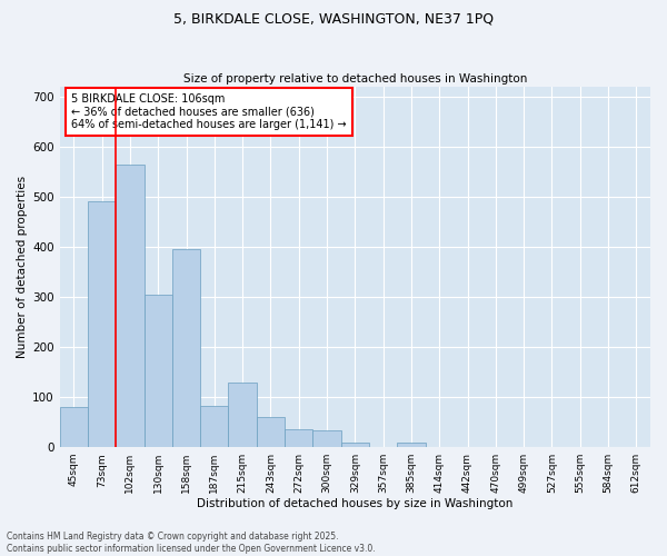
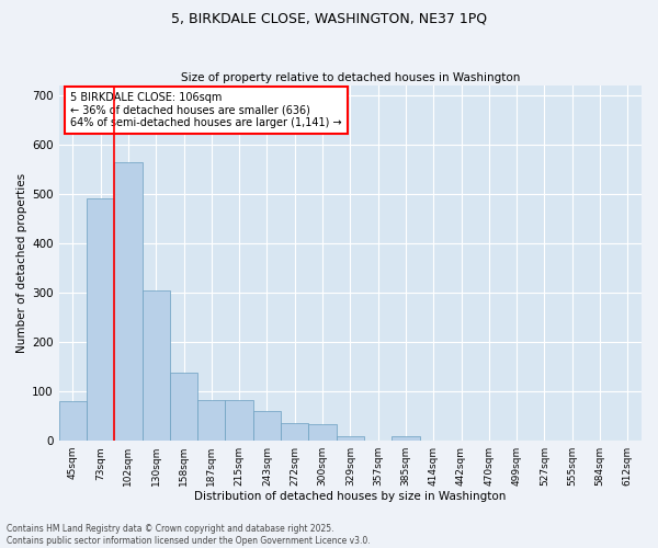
158sqm: 395 -> 137
215sqm: 130 -> 82
